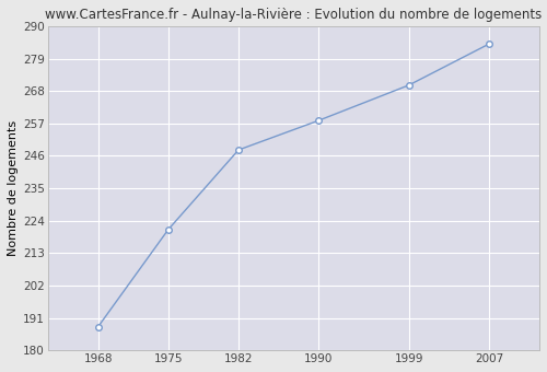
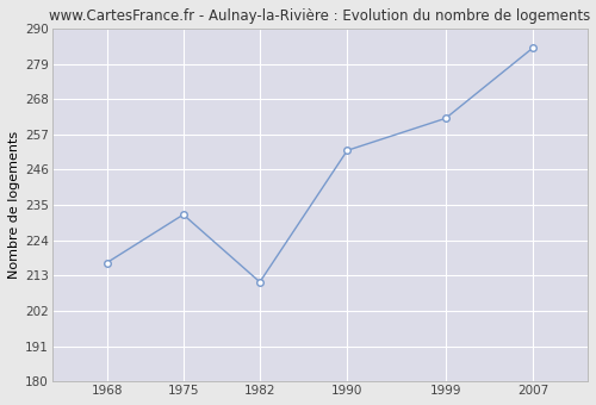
1968: 188 -> 217
1975: 221 -> 232
1982: 248 -> 211
1990: 258 -> 252
1999: 270 -> 262
